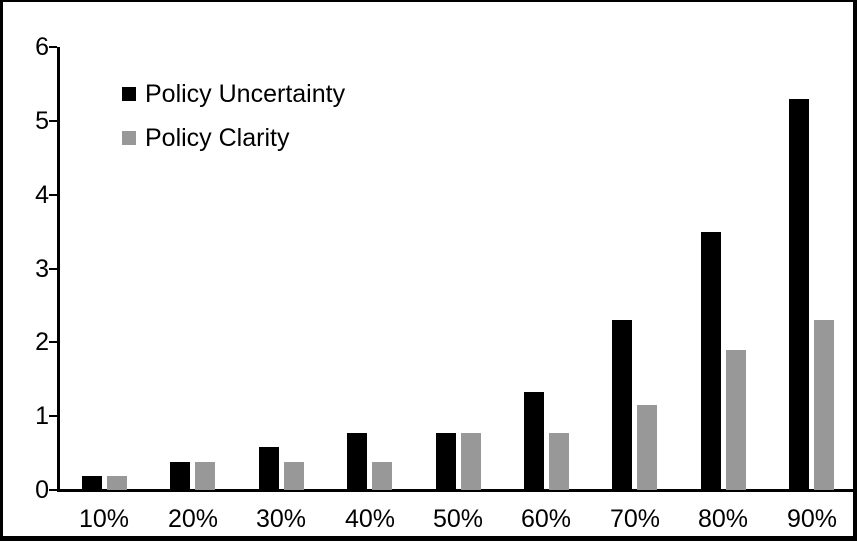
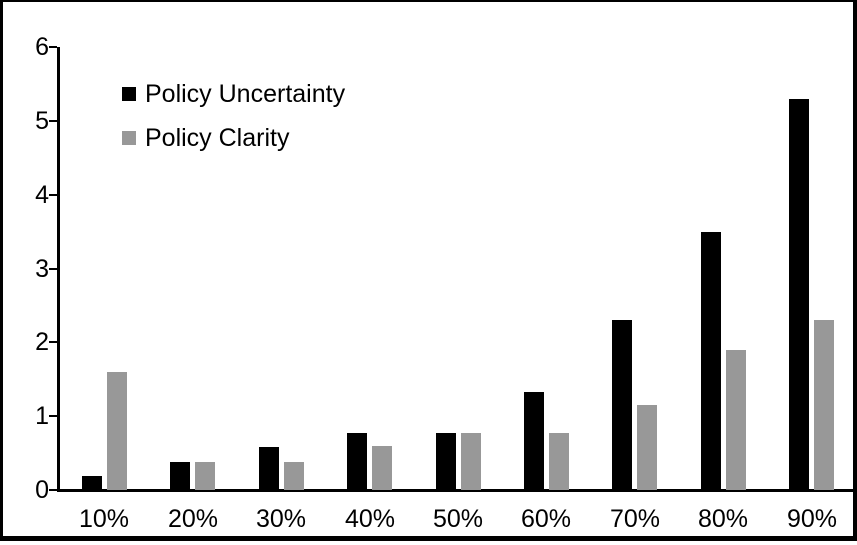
Policy Clarity/10%: 0.2 -> 1.6
Policy Clarity/40%: 0.4 -> 0.6
